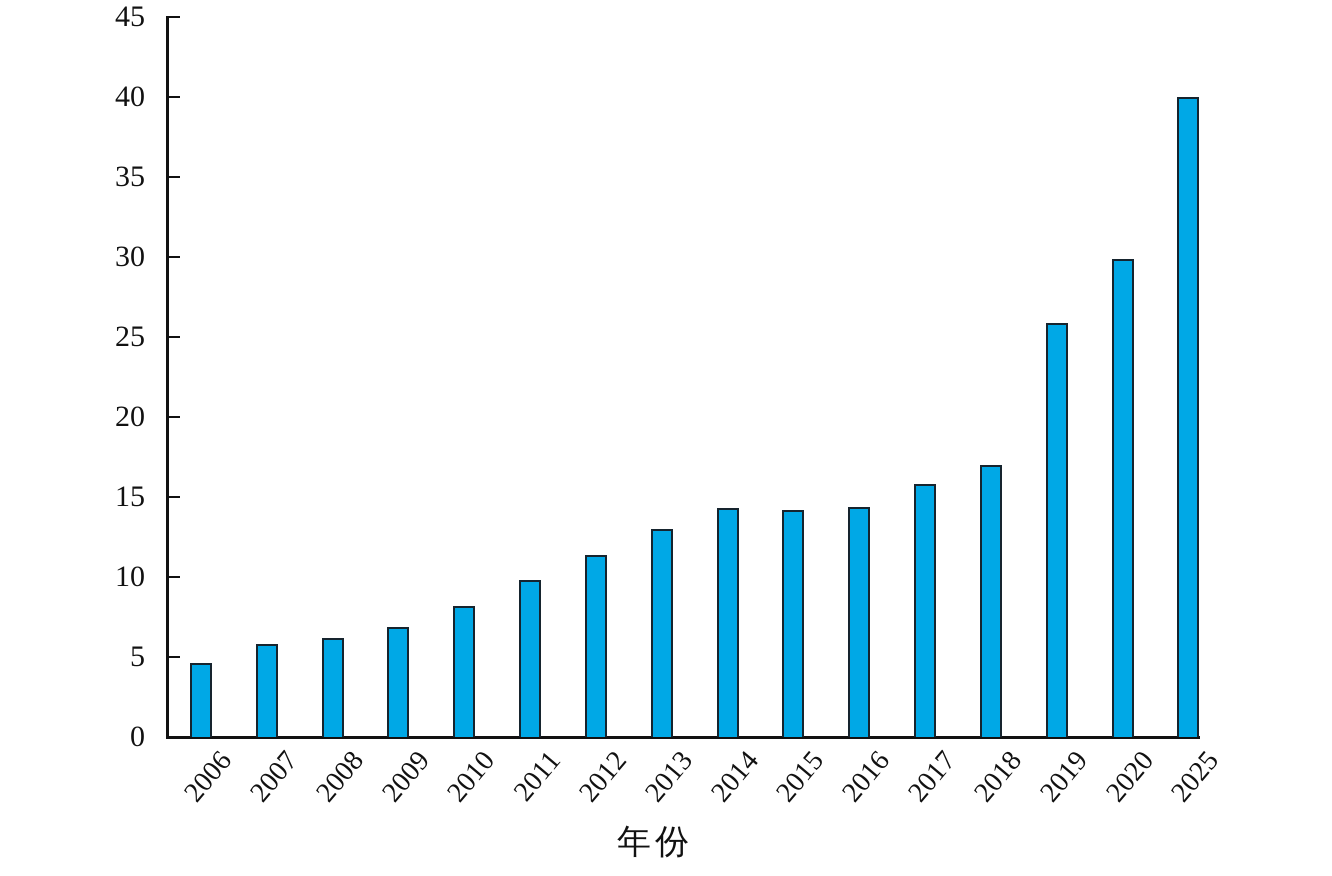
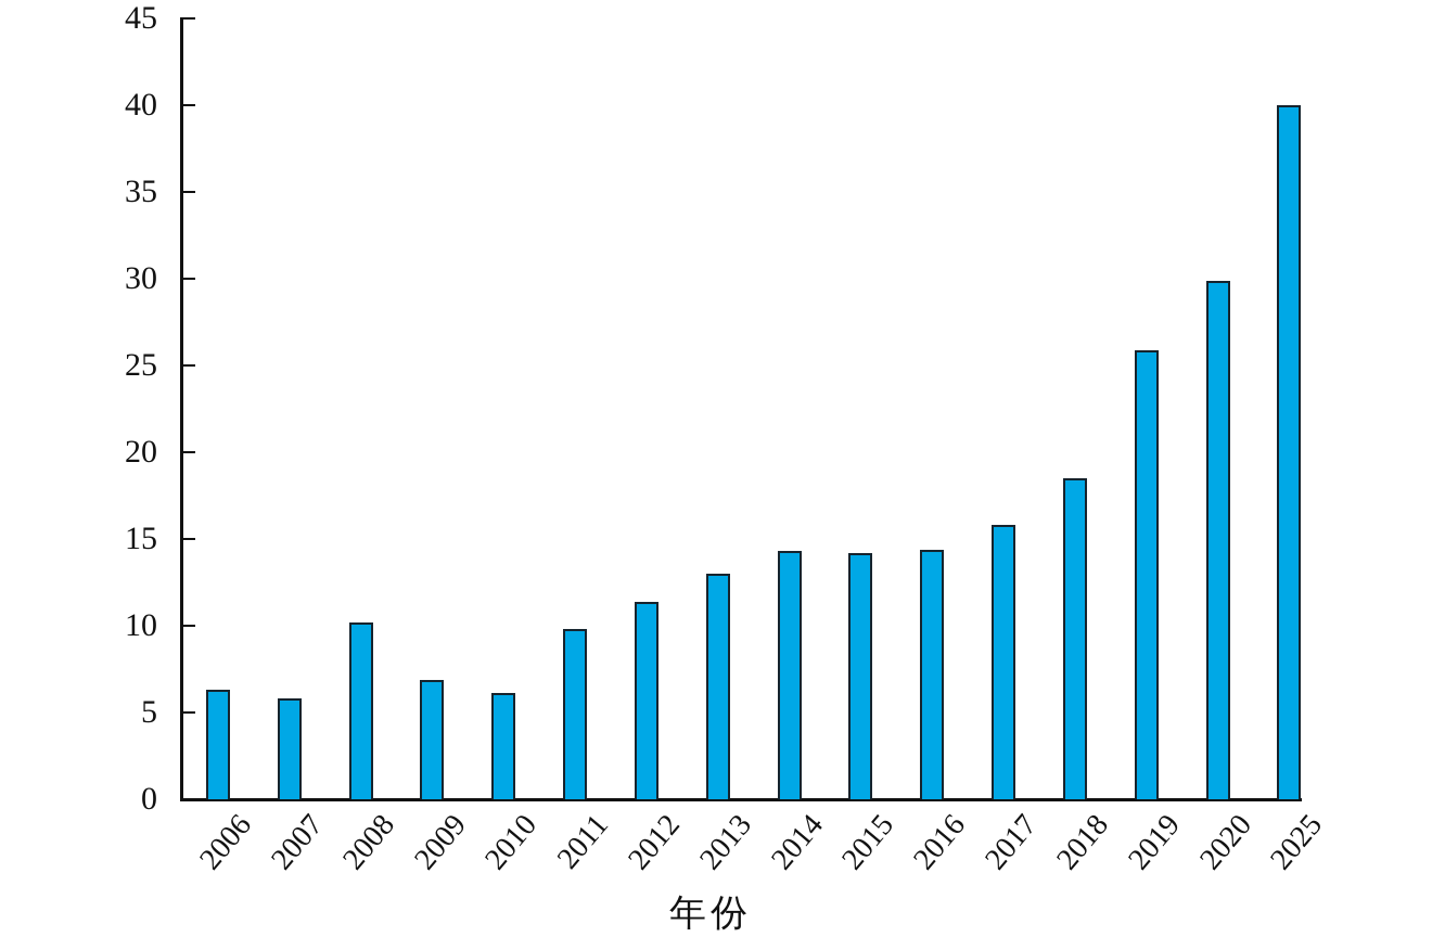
2006: 4.6 -> 6.3
2008: 6.2 -> 10.2
2010: 8.2 -> 6.1
2018: 17.0 -> 18.5
